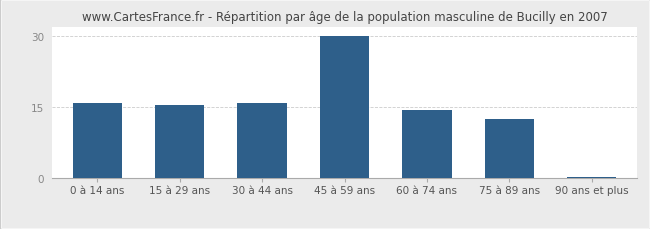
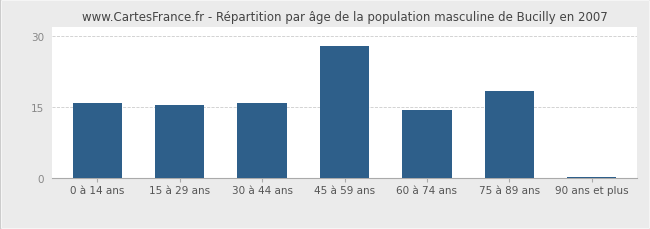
45 à 59 ans: 30.0 -> 28.0
75 à 89 ans: 12.5 -> 18.5
